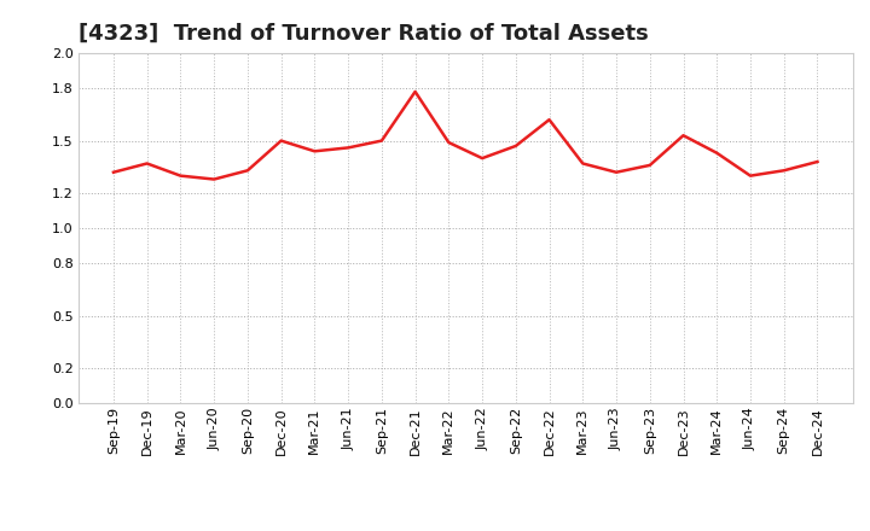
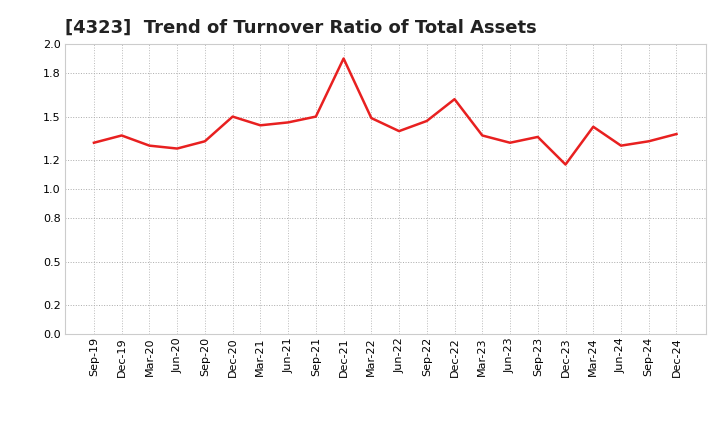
Dec-21: 1.78 -> 1.90
Dec-23: 1.53 -> 1.17
